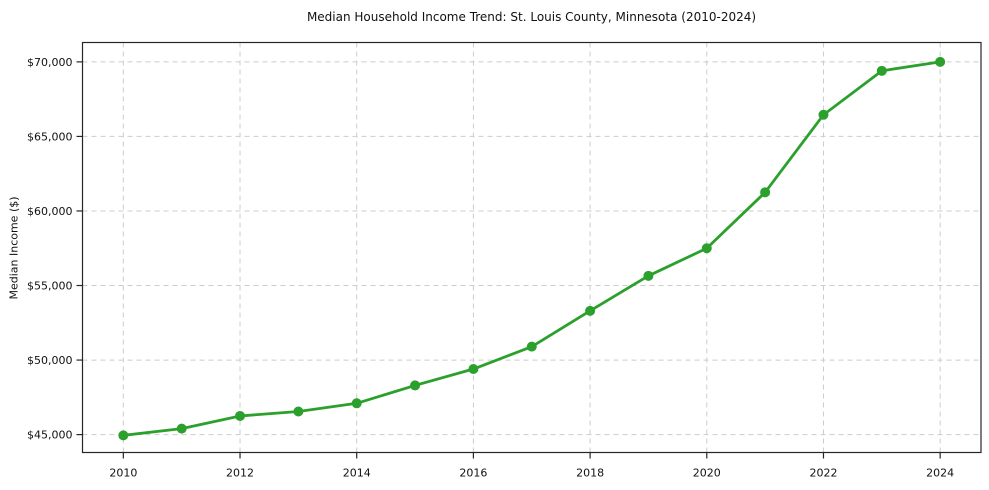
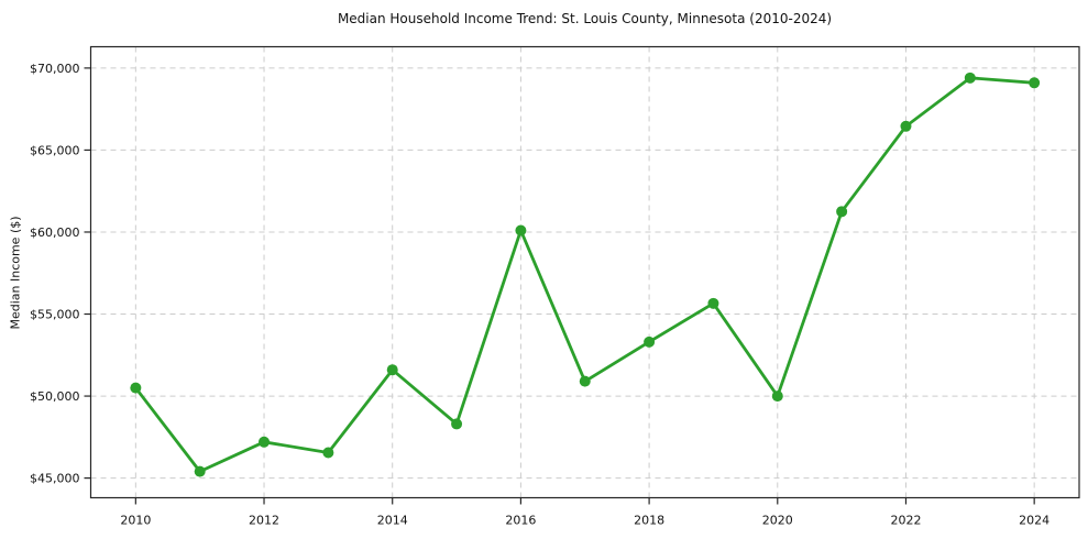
2010: $45000 -> $50500
2012: $46200 -> $47200
2014: $47100 -> $51600
2016: $49400 -> $60100
2020: $57500 -> $50000
2024: $70000 -> $69100
